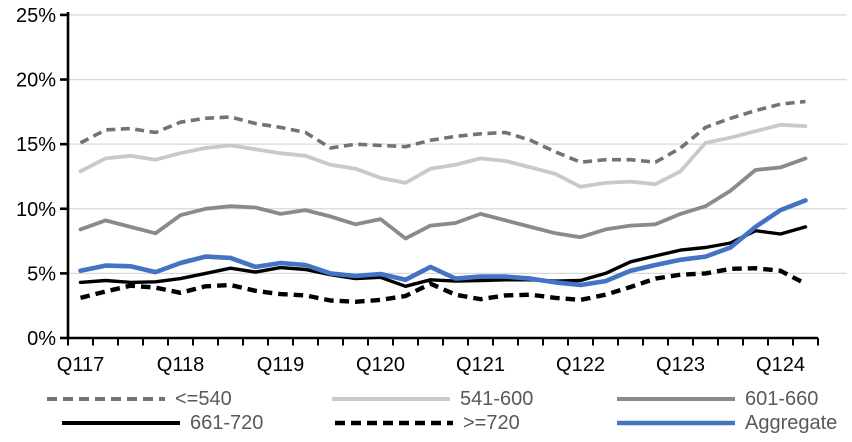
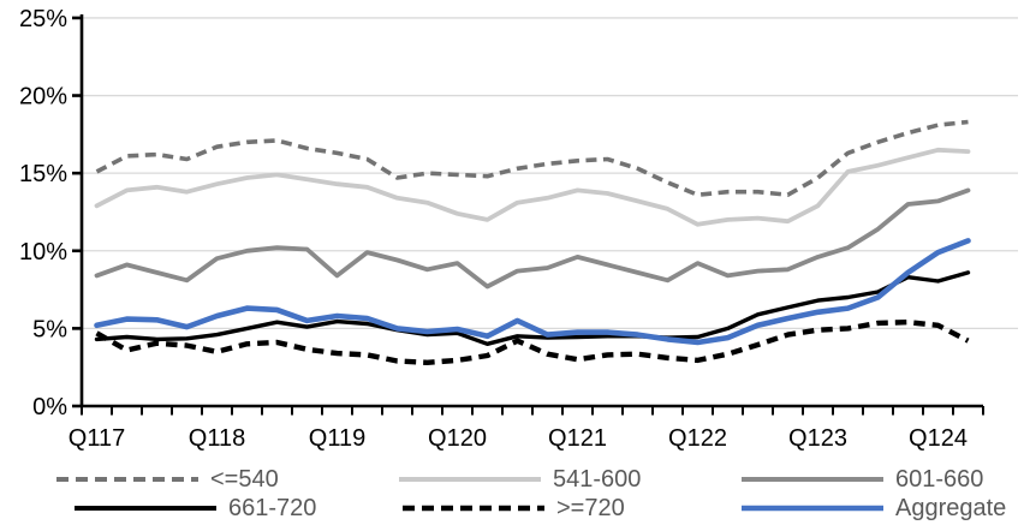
>=720/Q117: 3.1% -> 4.7%
601-660/Q119: 9.6% -> 8.4%
601-660/Q122: 7.8% -> 9.2%
